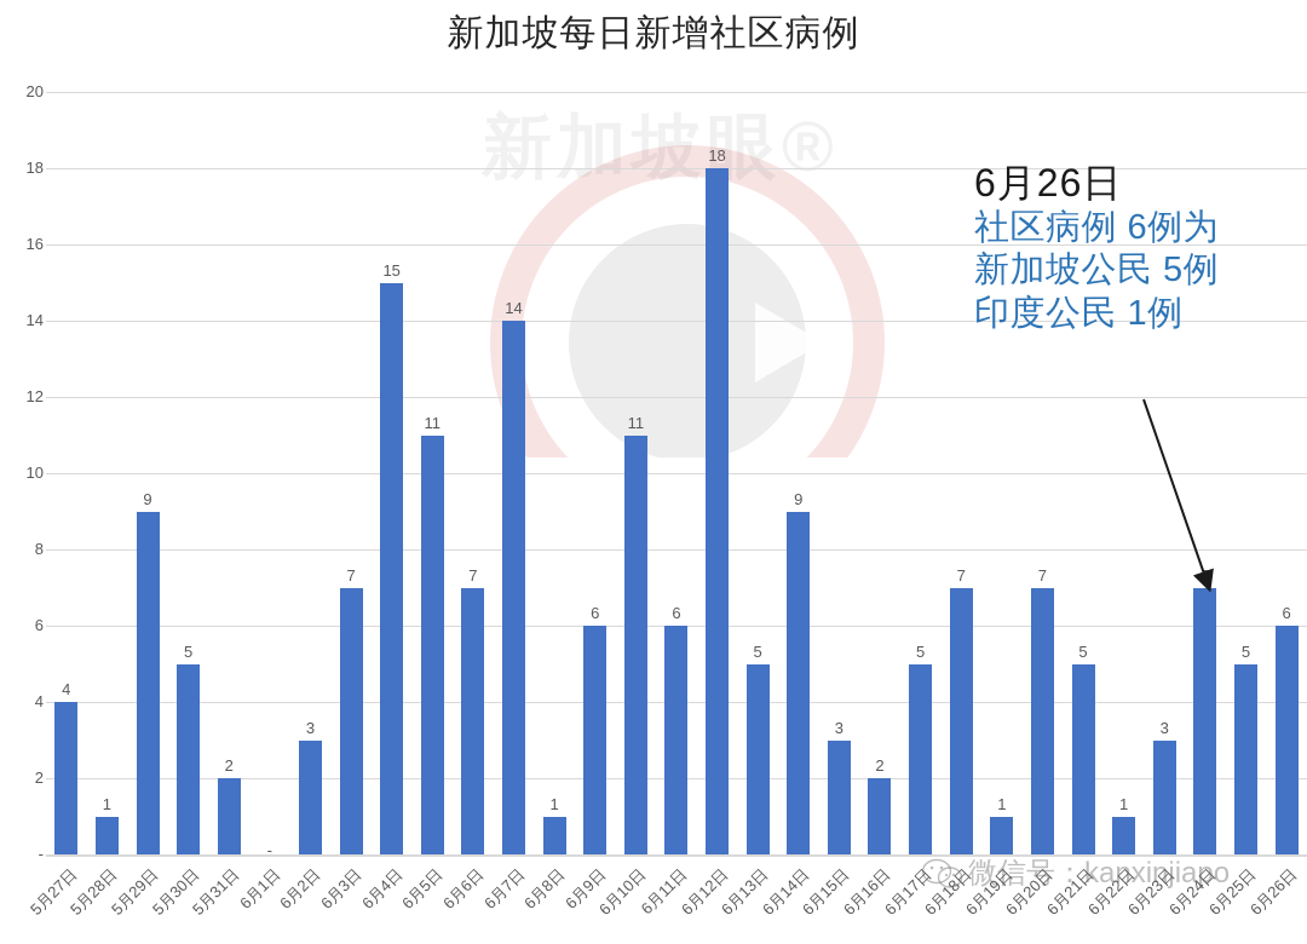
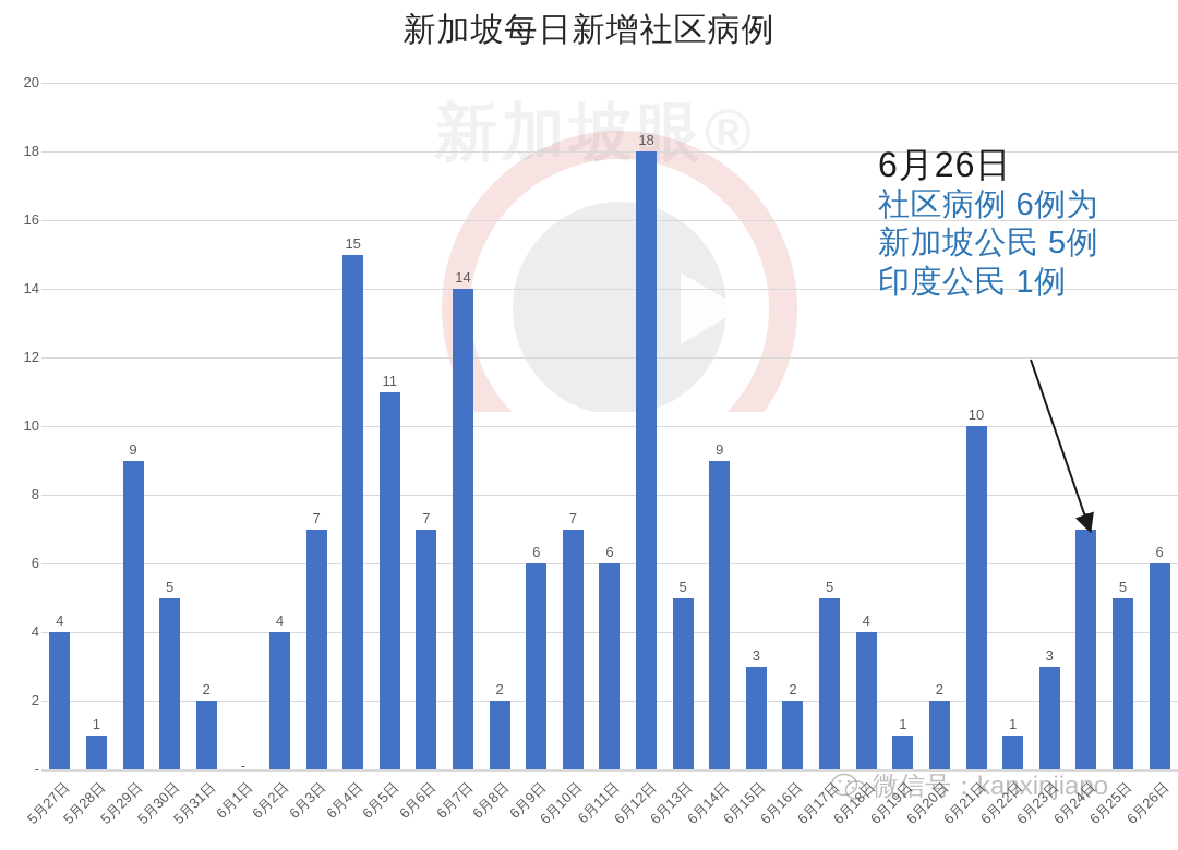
6月2日: 3 -> 4
6月8日: 1 -> 2
6月10日: 11 -> 7
6月18日: 7 -> 4
6月20日: 7 -> 2
6月21日: 5 -> 10
